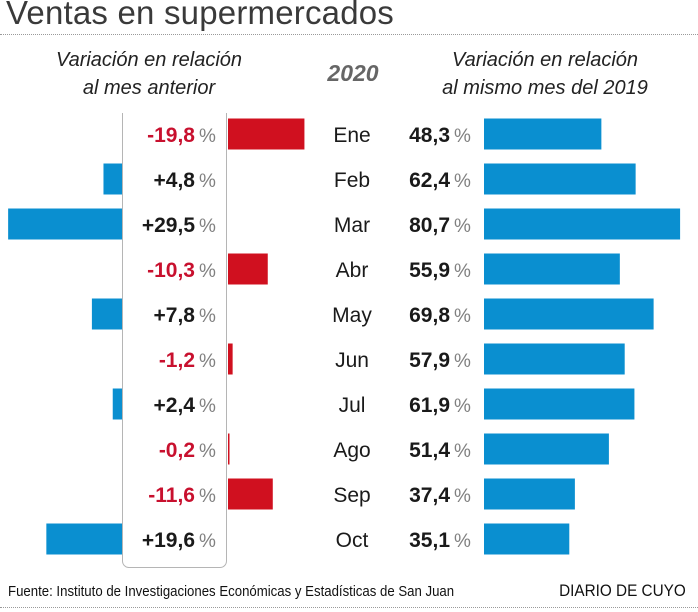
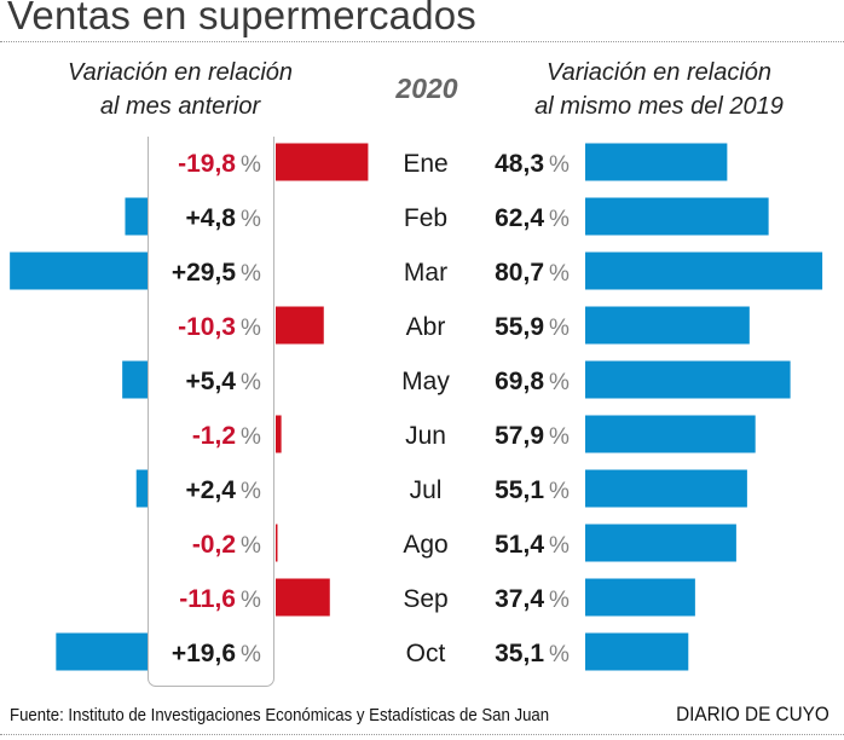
Variación en relación al mes anterior/May: +7,8 -> +5,4
Variación en relación al mismo mes del 2019/Jul: 61,9 -> 55,1
